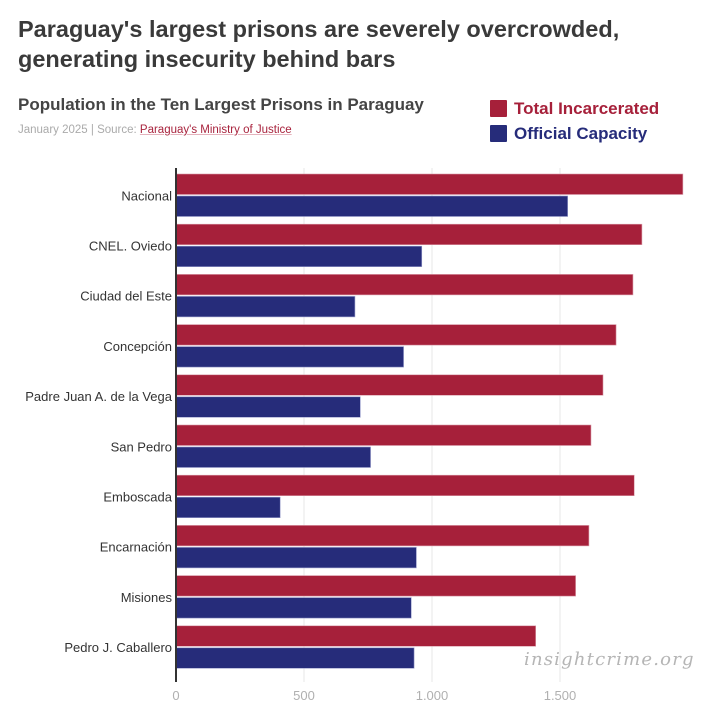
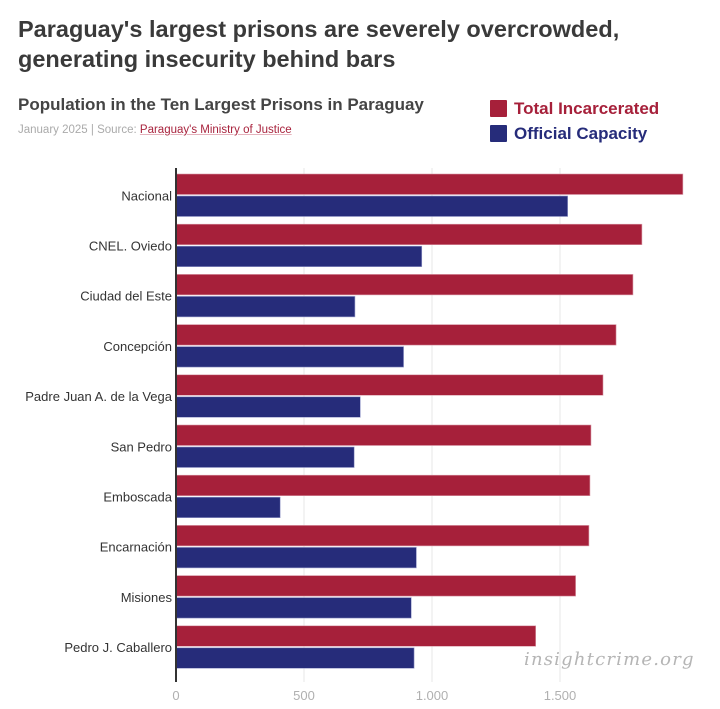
Official Capacity/San Pedro: 760 -> 700
Total Incarcerated/Emboscada: 1790 -> 1620
